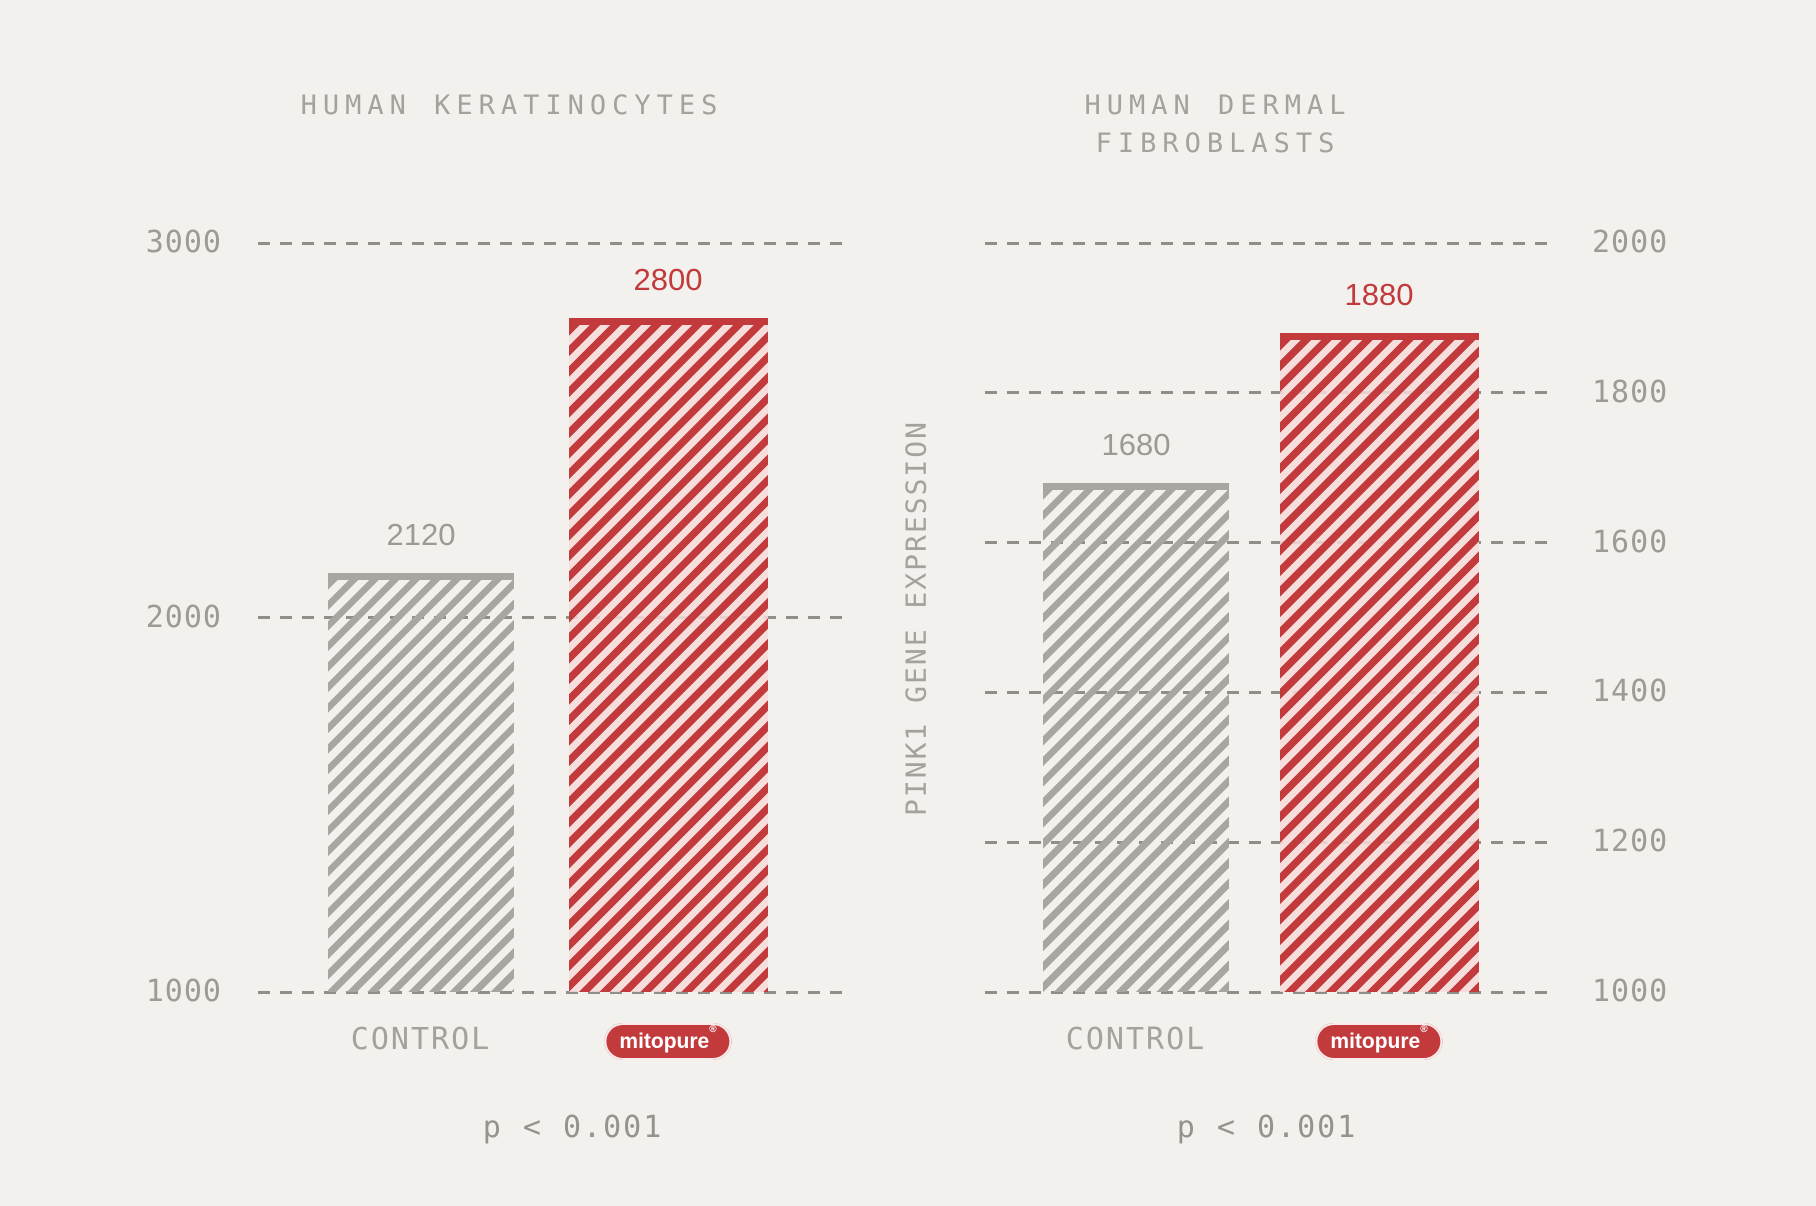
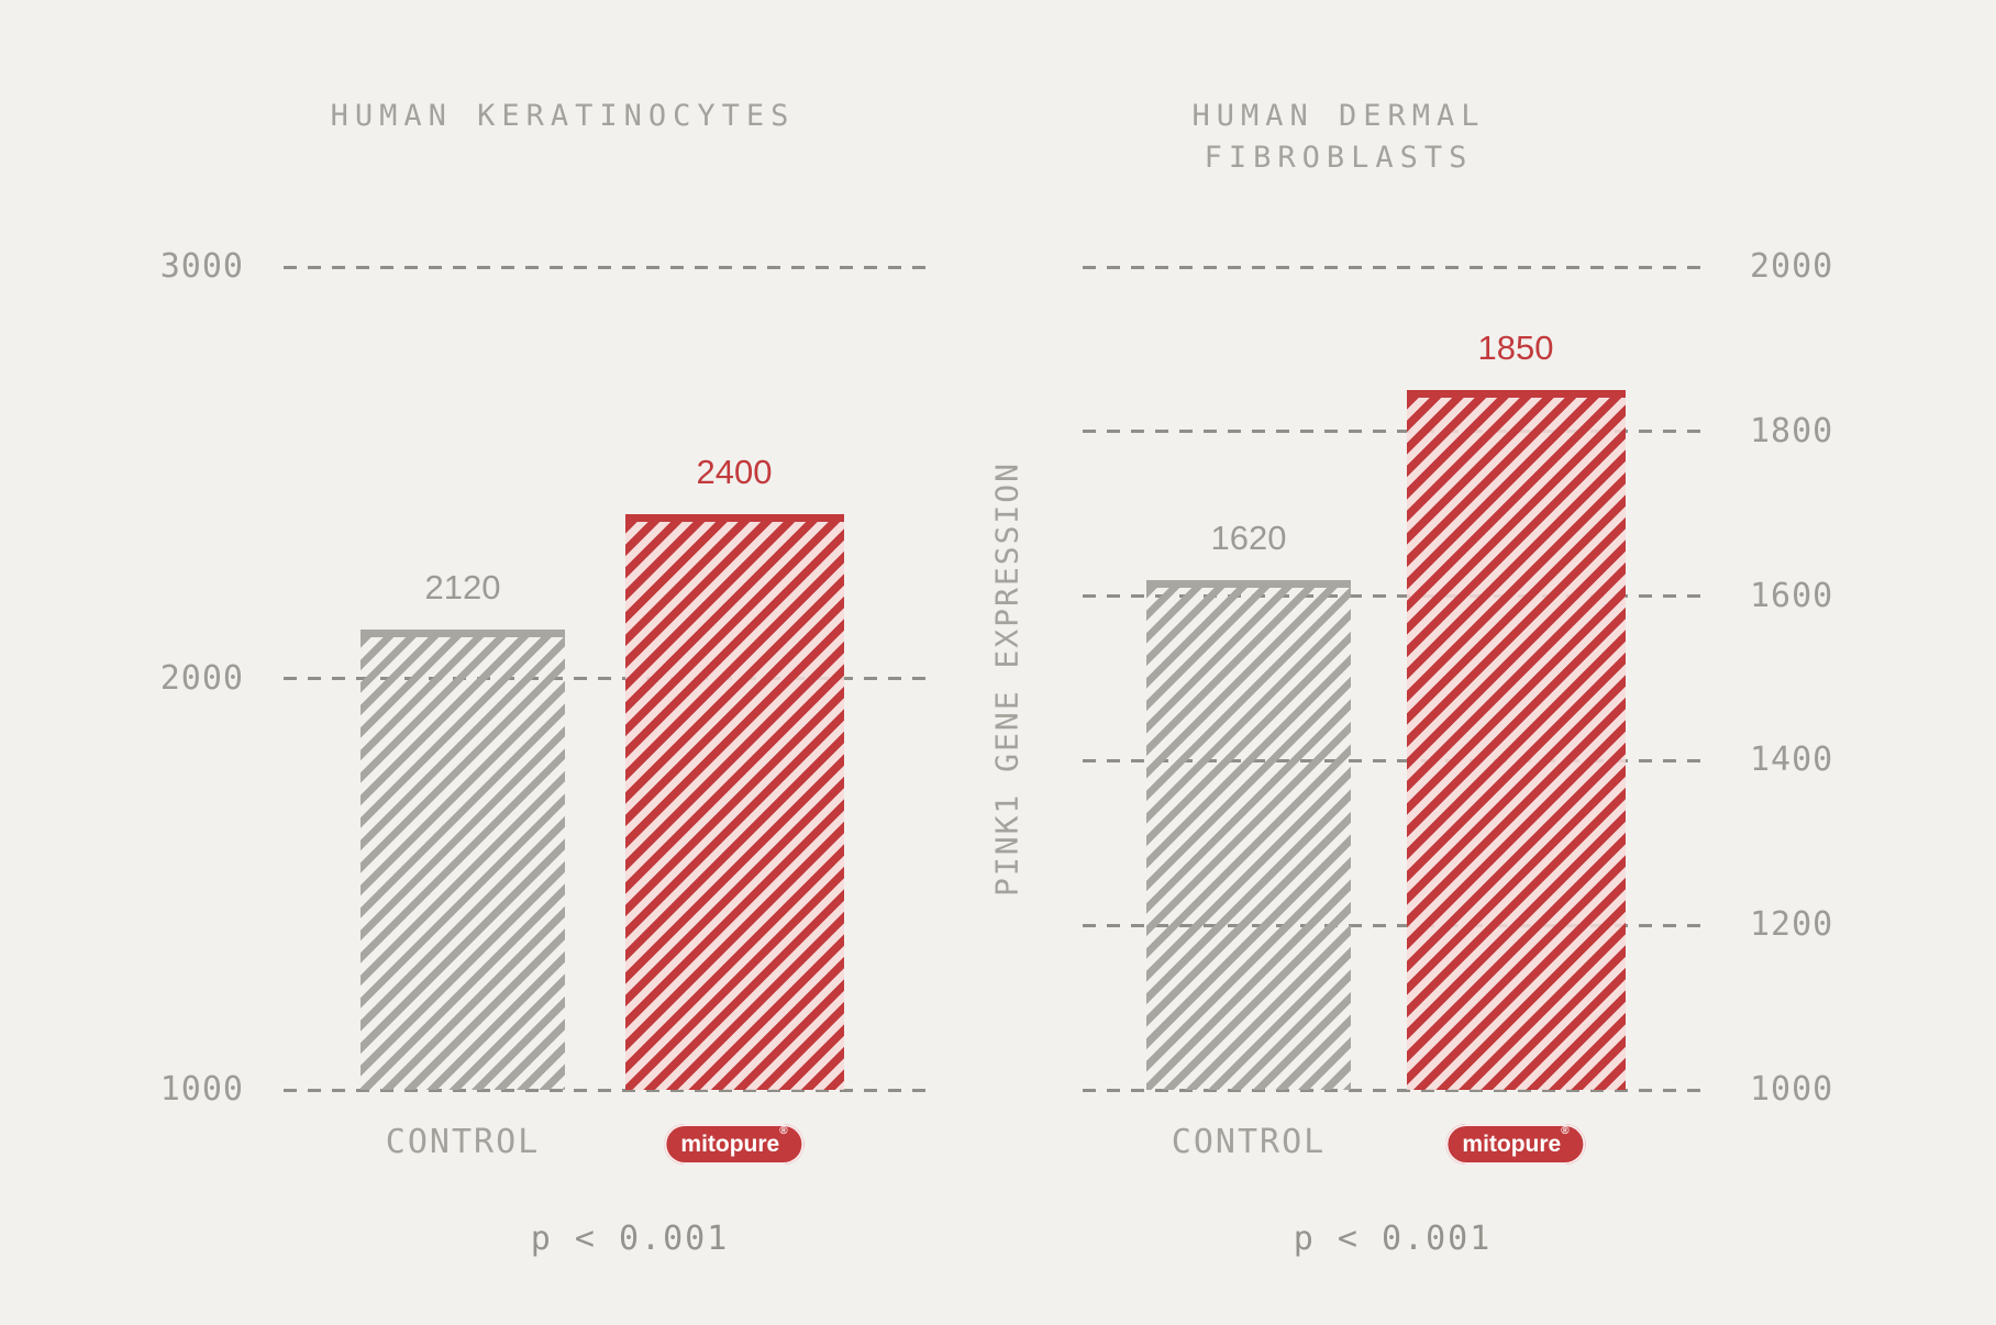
HUMAN KERATINOCYTES/mitopure: 2800 -> 2400
HUMAN DERMAL FIBROBLASTS/CONTROL: 1680 -> 1620
HUMAN DERMAL FIBROBLASTS/mitopure: 1880 -> 1850
